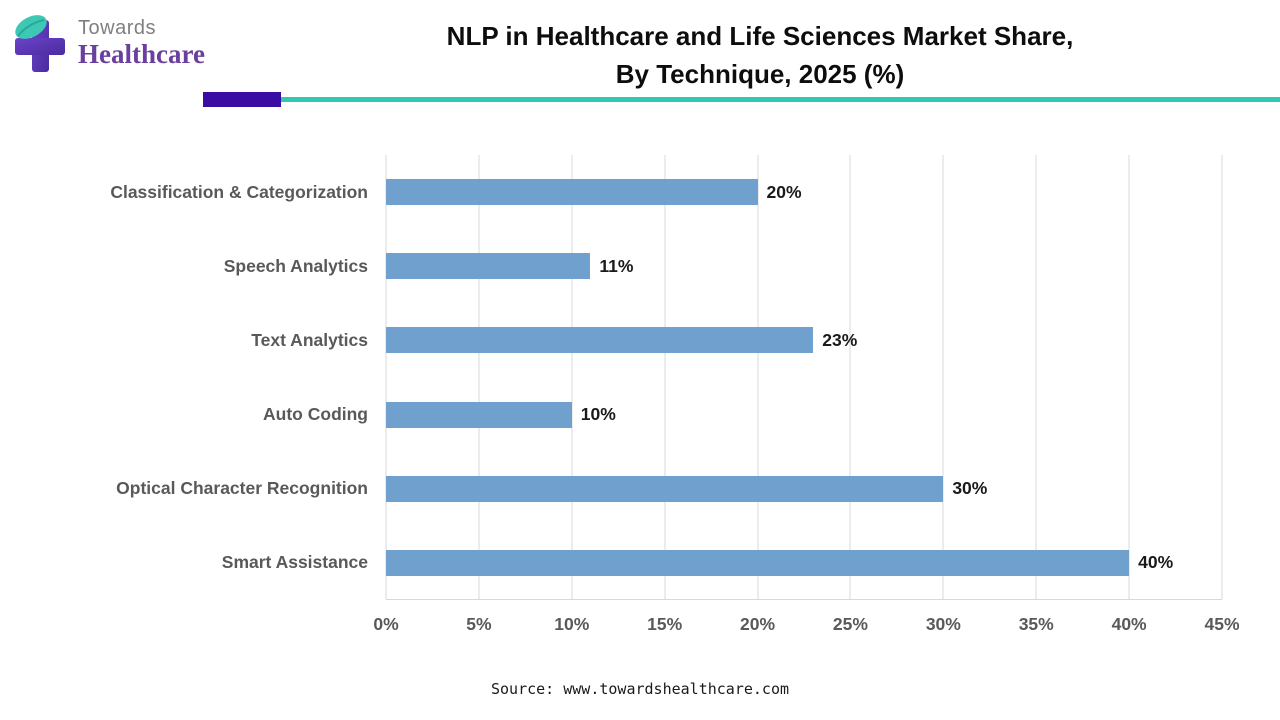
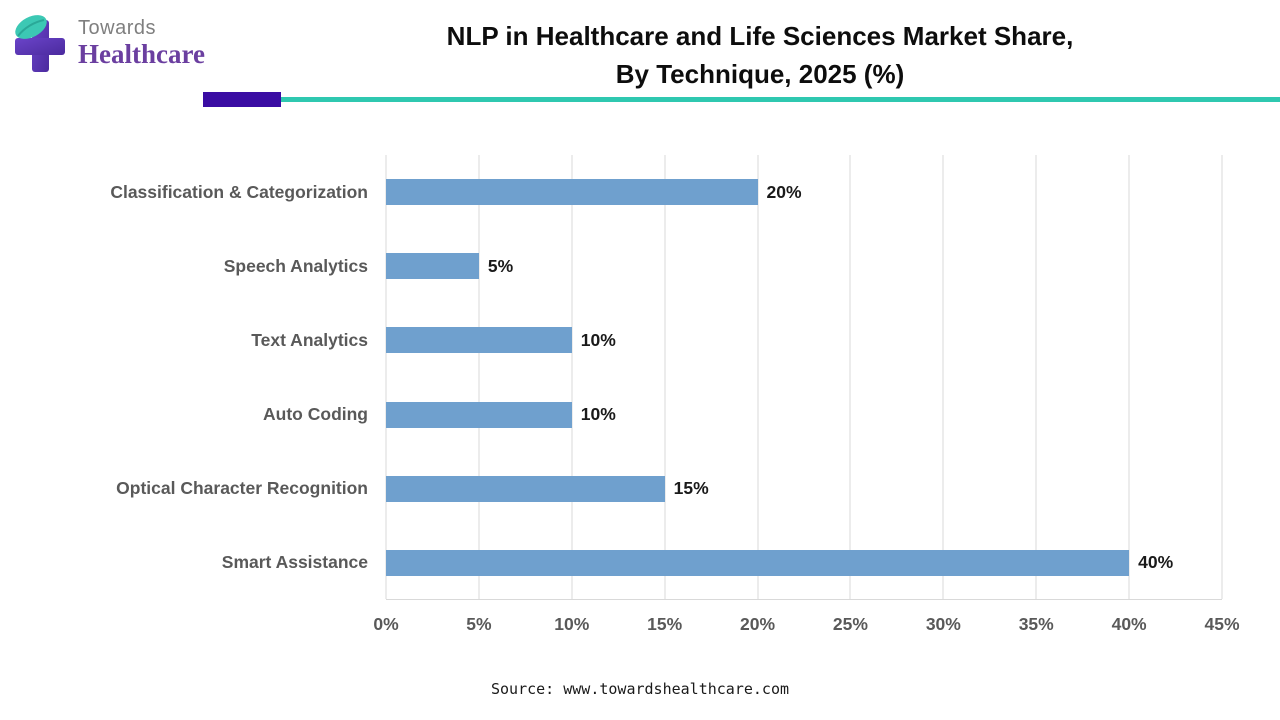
Speech Analytics: 11% -> 5%
Text Analytics: 23% -> 10%
Optical Character Recognition: 30% -> 15%
